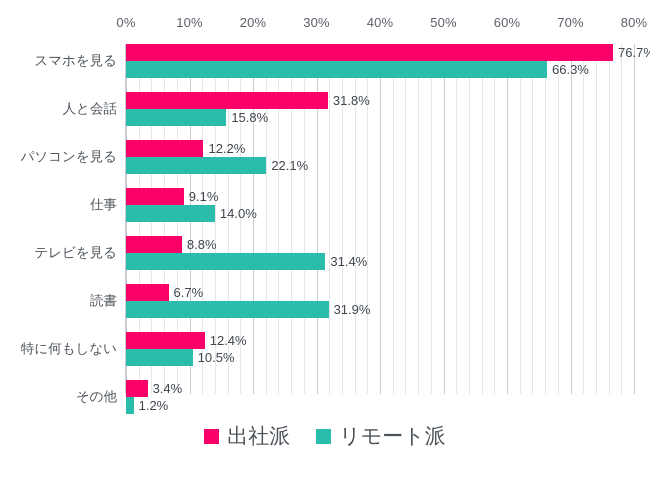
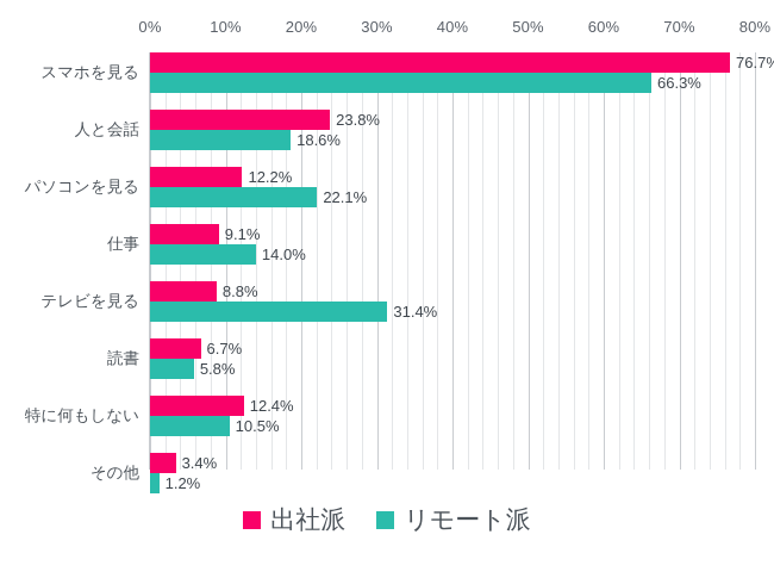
出社派/人と会話: 31.8% -> 23.8%
リモート派/人と会話: 15.8% -> 18.6%
リモート派/読書: 31.9% -> 5.8%
